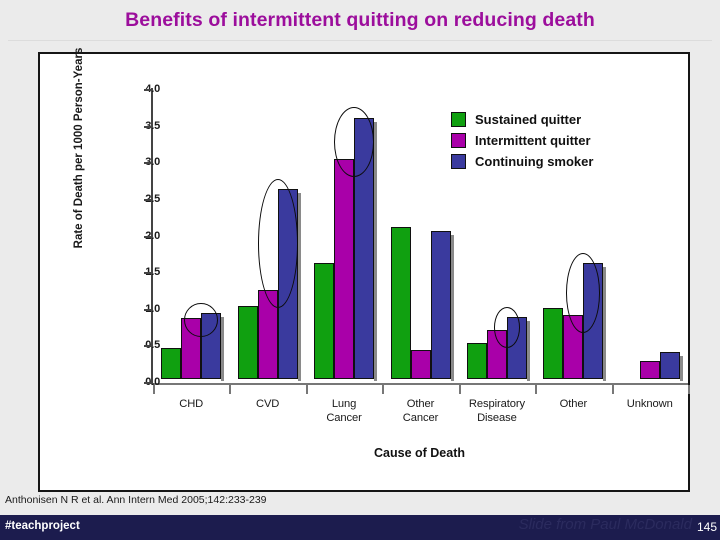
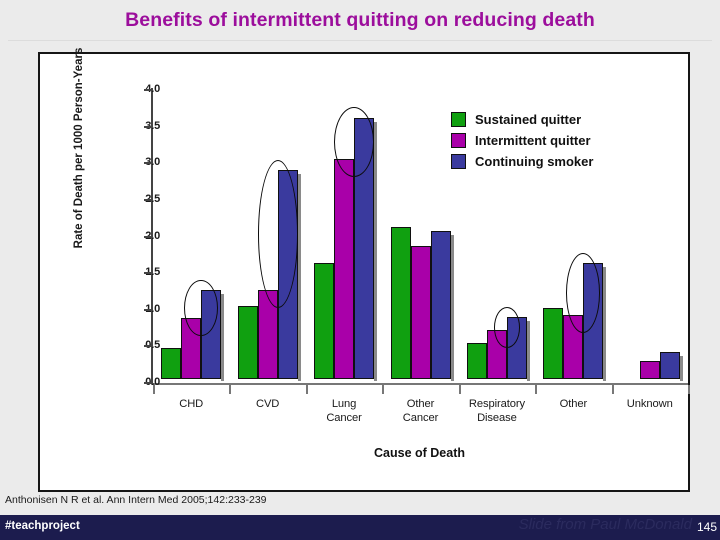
Continuing smoker/CHD: 0.9 -> 1.2
Continuing smoker/CVD: 2.6 -> 2.9
Intermittent quitter/Other Cancer: 0.4 -> 1.8
